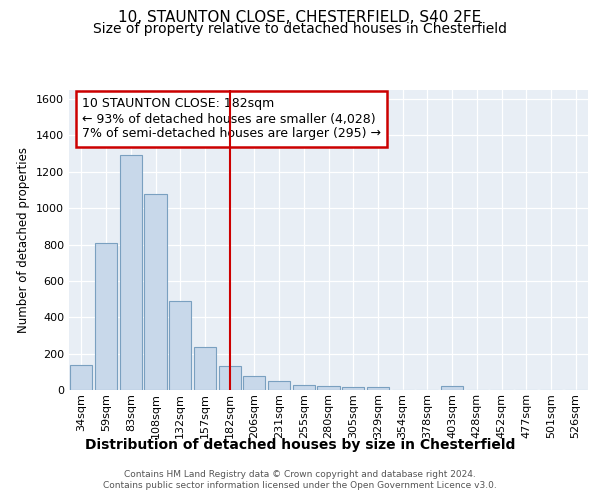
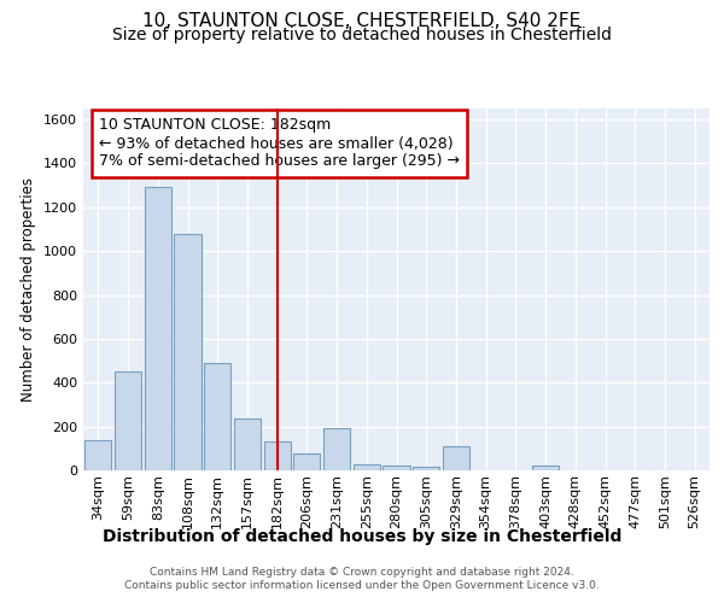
59sqm: 810 -> 450
231sqm: 50 -> 190
329sqm: 20 -> 110
